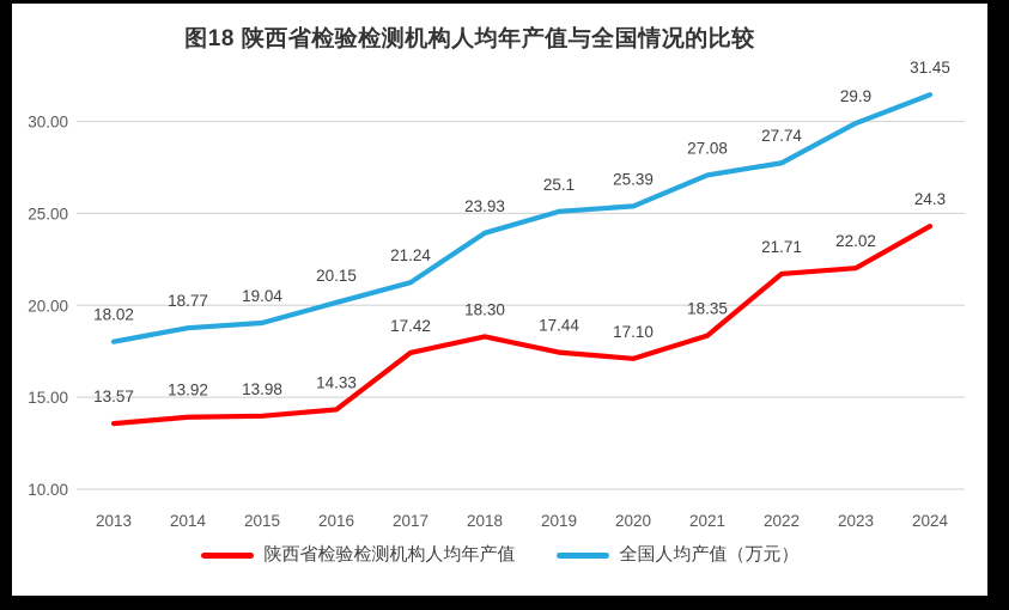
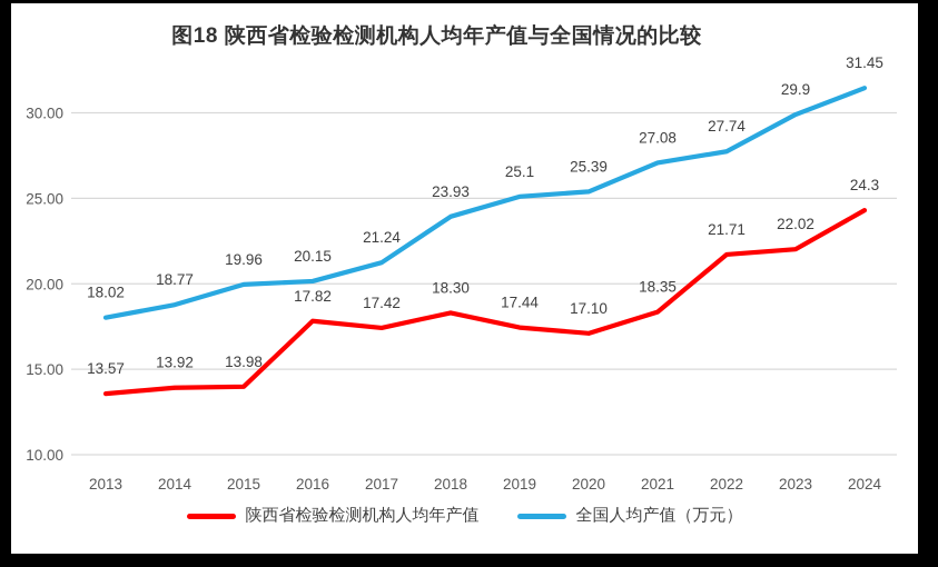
全国人均产值（万元）/2015: 19.04 -> 19.96
陕西省检验检测机构人均年产值/2016: 14.33 -> 17.82
